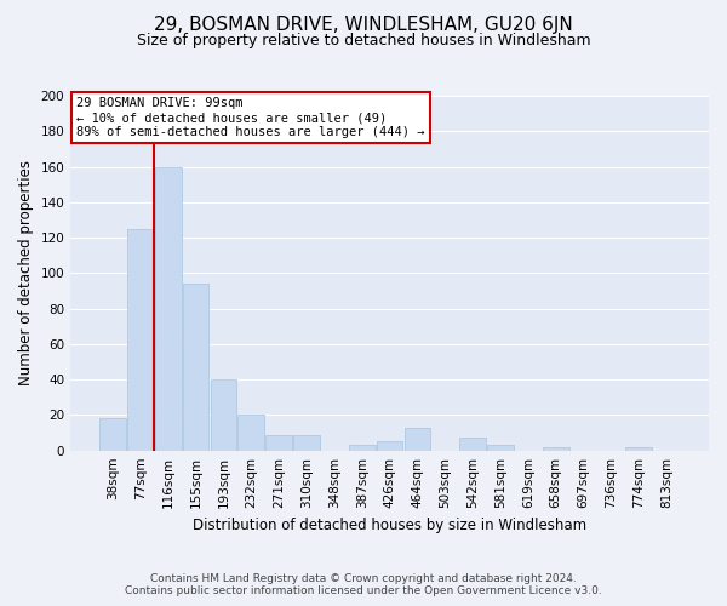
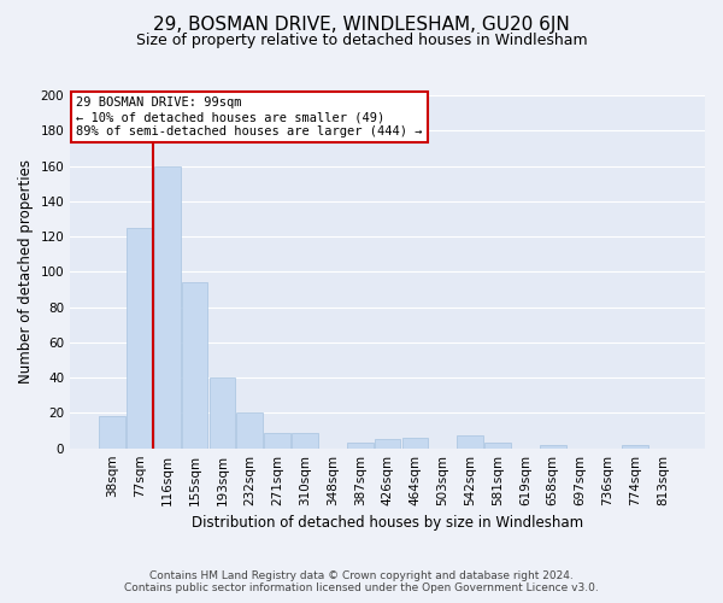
464sqm: 13 -> 6
